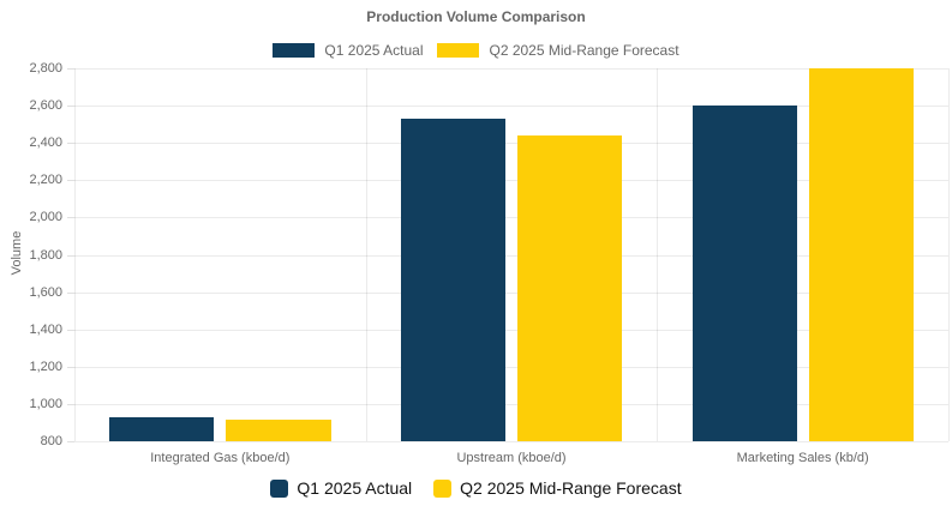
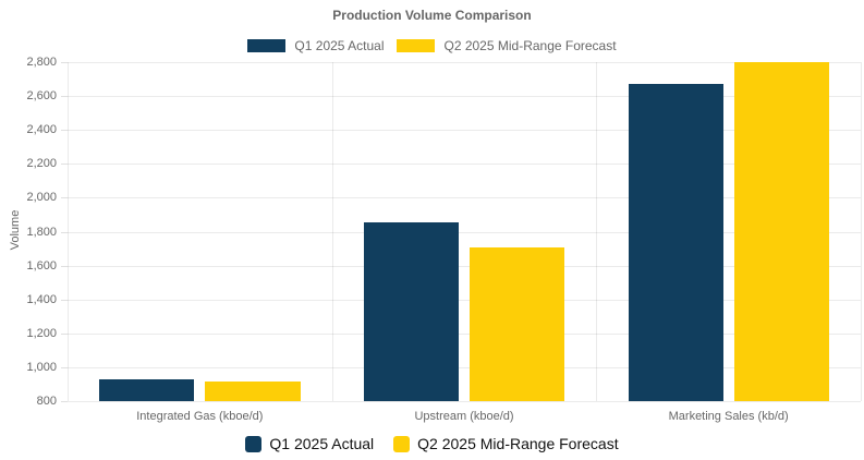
Q1 2025 Actual/Upstream (kboe/d): 2530 -> 1860
Q2 2025 Mid-Range Forecast/Upstream (kboe/d): 2440 -> 1710
Q1 2025 Actual/Marketing Sales (kb/d): 2600 -> 2670
